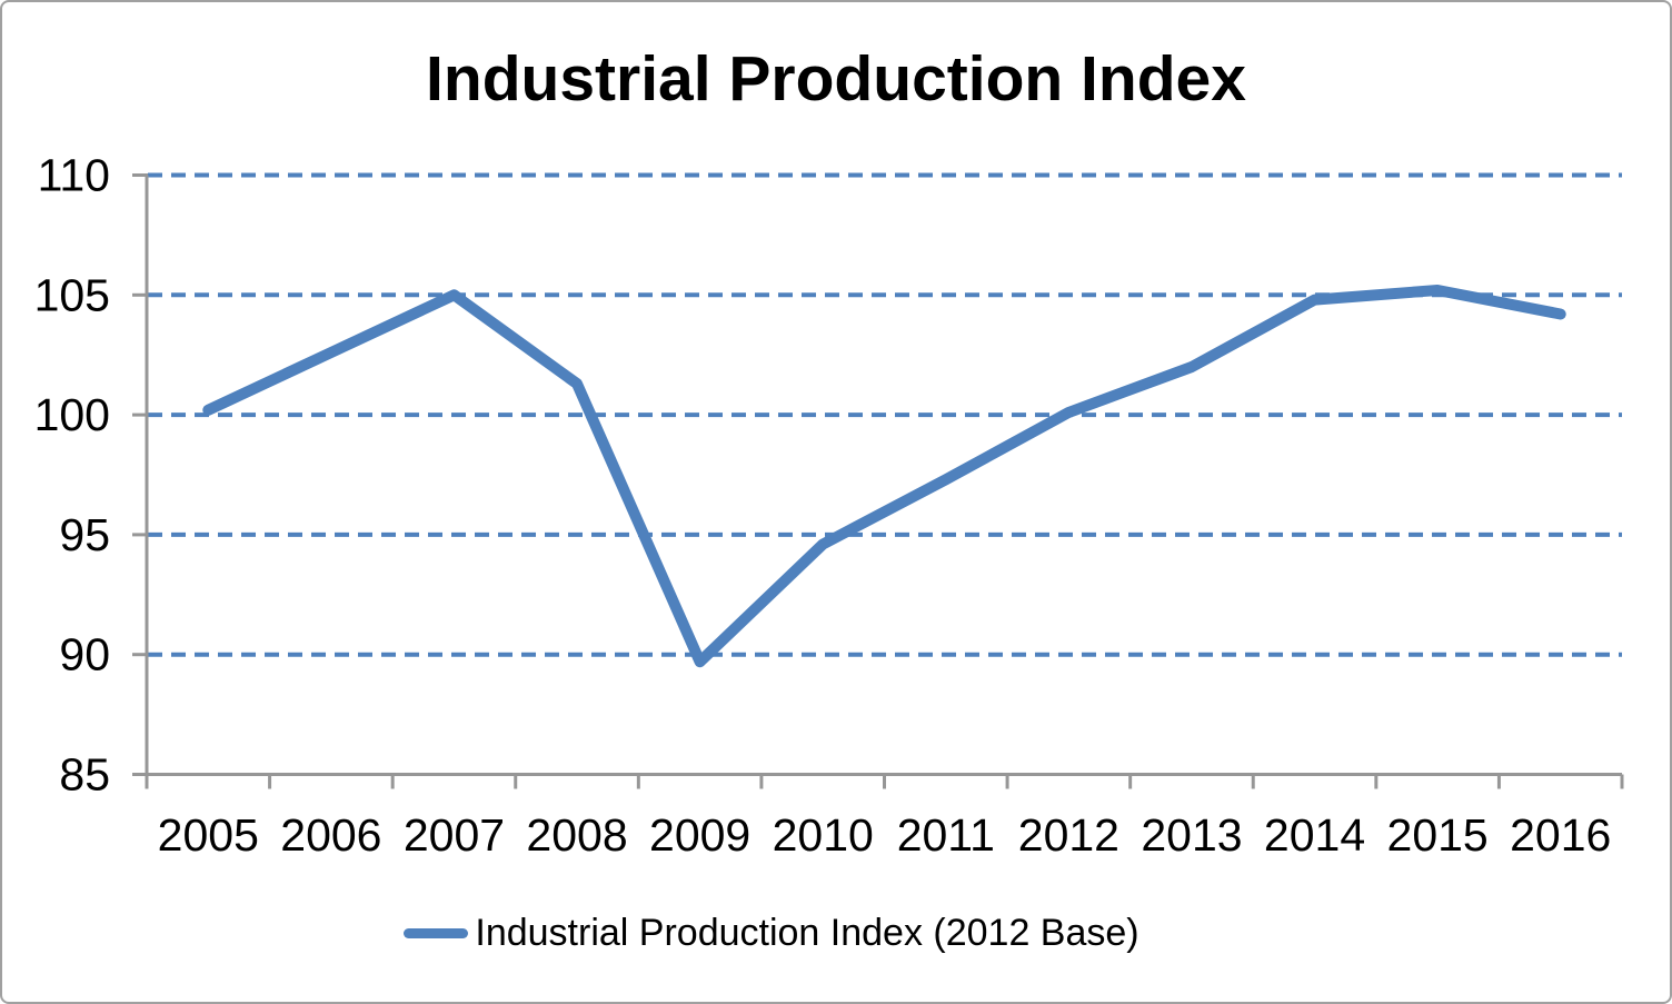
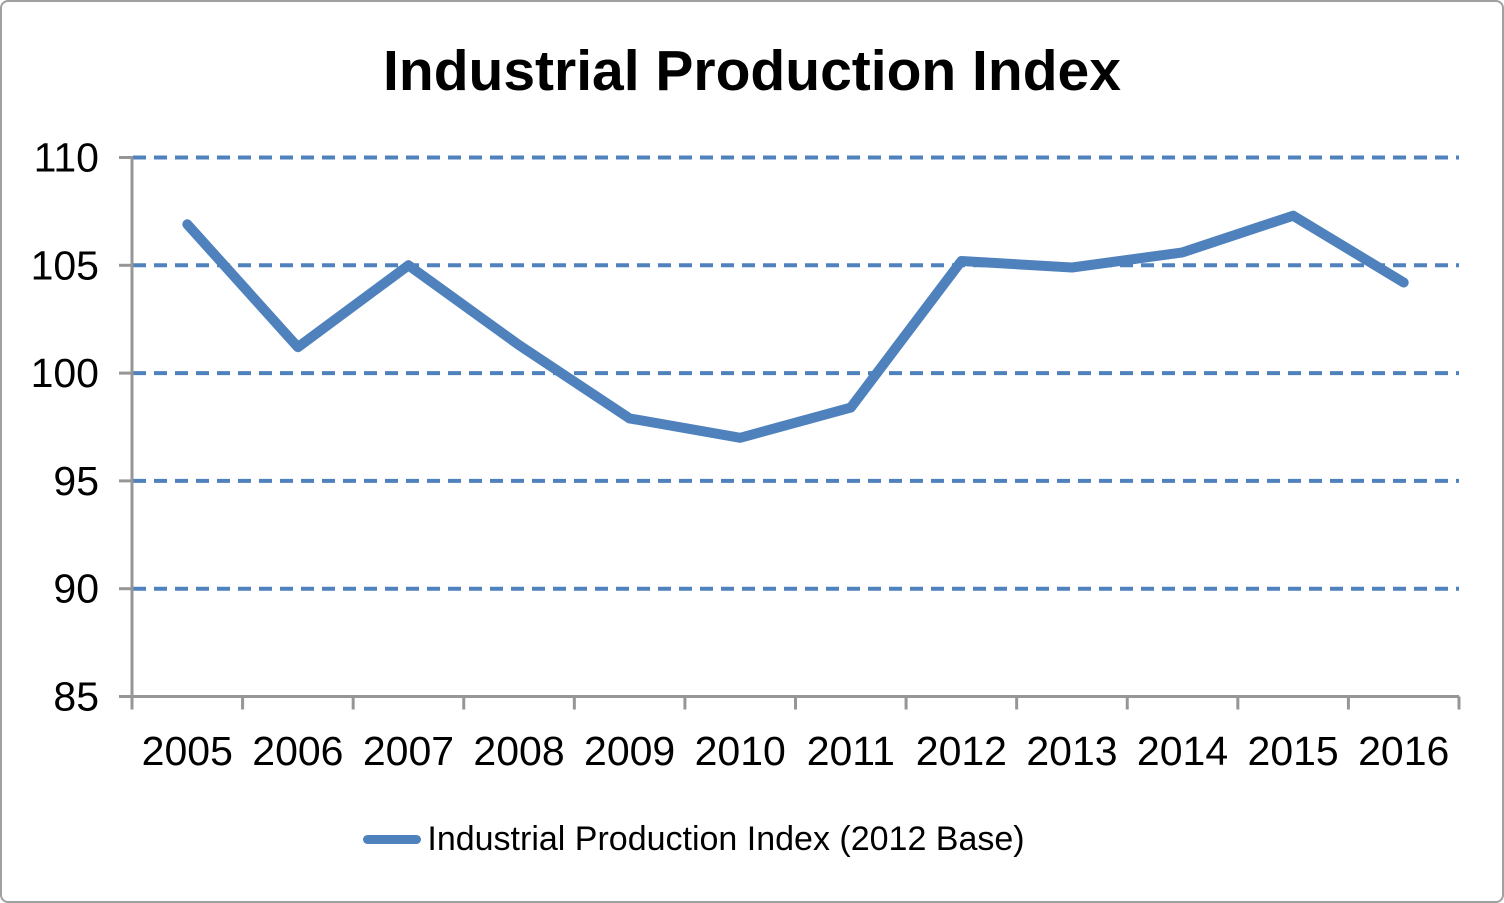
2005: 100.2 -> 106.9
2006: 102.6 -> 101.2
2009: 89.7 -> 97.9
2010: 94.6 -> 97.0
2011: 97.3 -> 98.4
2012: 100.1 -> 105.2
2013: 102.0 -> 104.9
2014: 104.8 -> 105.6
2015: 105.2 -> 107.3
